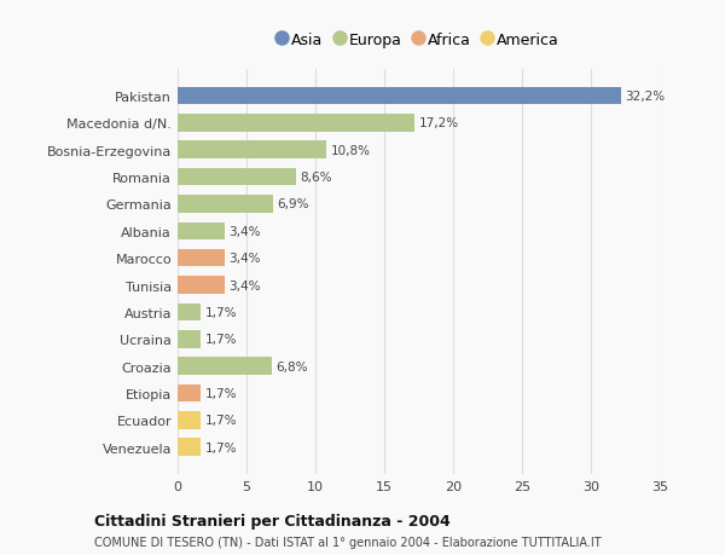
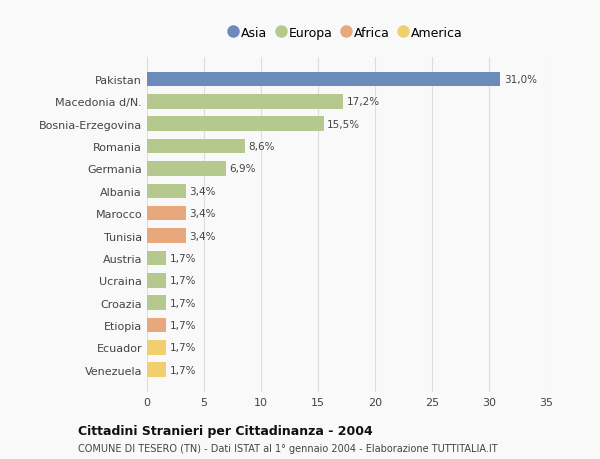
Pakistan: 32,2% -> 31,0%
Bosnia-Erzegovina: 10,8% -> 15,5%
Croazia: 6,8% -> 1,7%
